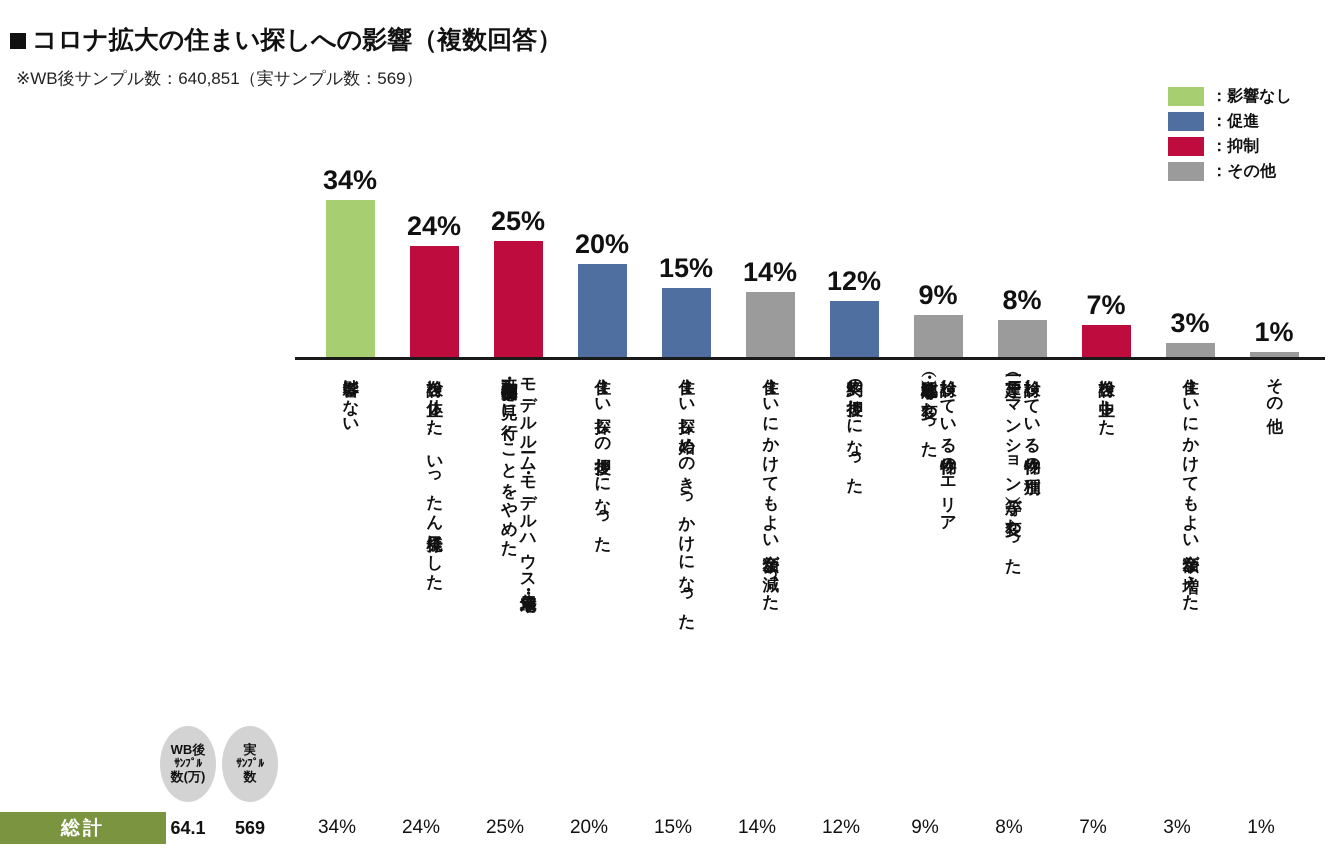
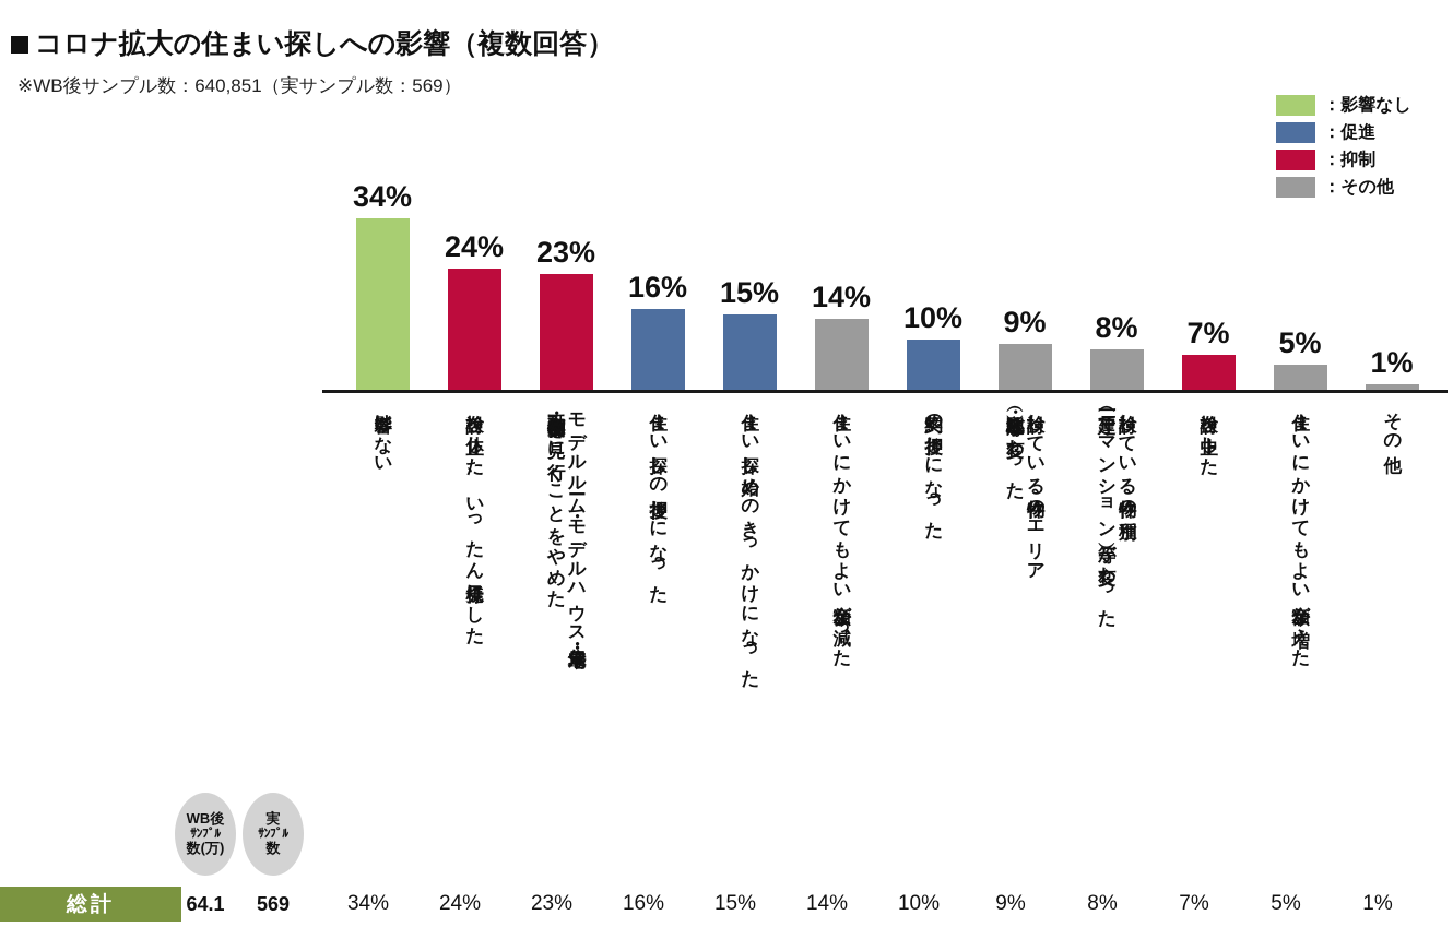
モデルルーム・モデルハウス・住宅展示場・不動産店舗・実物物件を見に行くことをやめた: 25% -> 23%
住まい探しの後押しになった: 20% -> 16%
契約の後押しになった: 12% -> 10%
住まいにかけてもよい金額が増えた: 3% -> 5%
